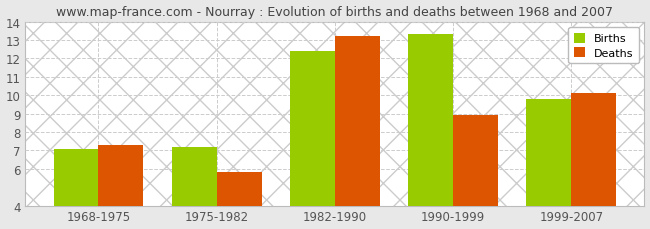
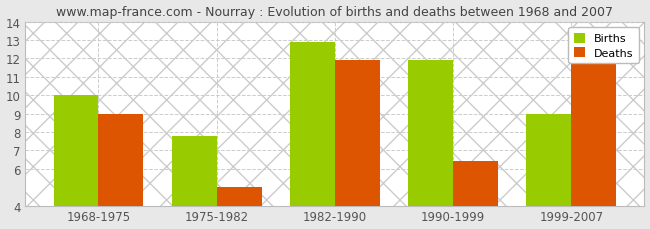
Births/1968-1975: 7.1 -> 10.0
Deaths/1968-1975: 7.3 -> 9.0
Births/1975-1982: 7.2 -> 7.8
Deaths/1975-1982: 5.8 -> 5.0
Births/1982-1990: 12.4 -> 12.9
Deaths/1982-1990: 13.2 -> 11.9
Births/1990-1999: 13.3 -> 11.9
Deaths/1990-1999: 8.9 -> 6.4
Births/1999-2007: 9.8 -> 9.0
Deaths/1999-2007: 10.1 -> 11.9
